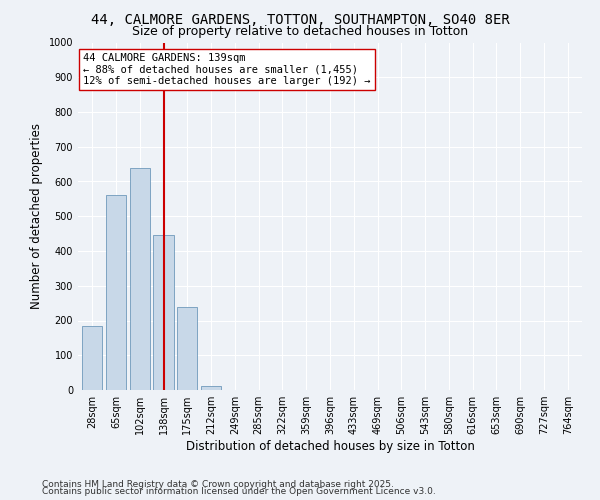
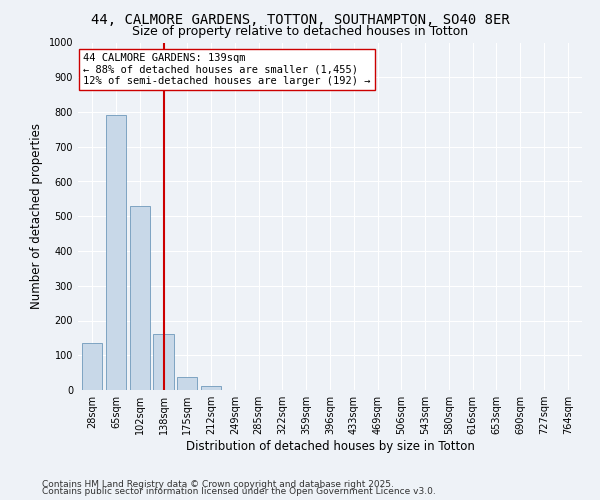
28sqm: 185 -> 135
65sqm: 560 -> 790
102sqm: 640 -> 530
138sqm: 445 -> 160
175sqm: 240 -> 38
